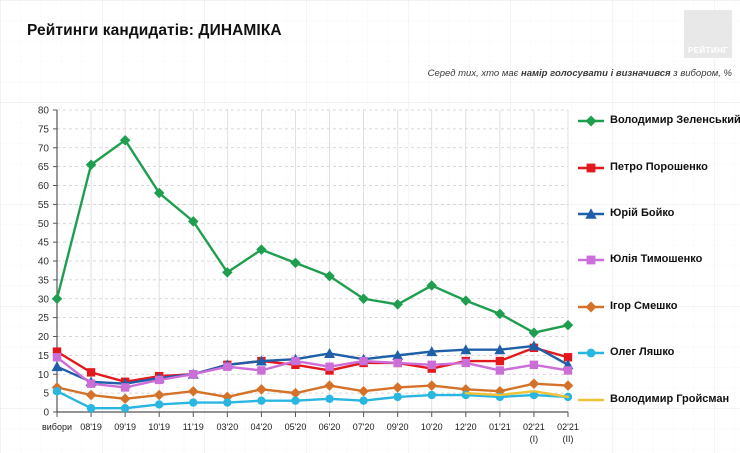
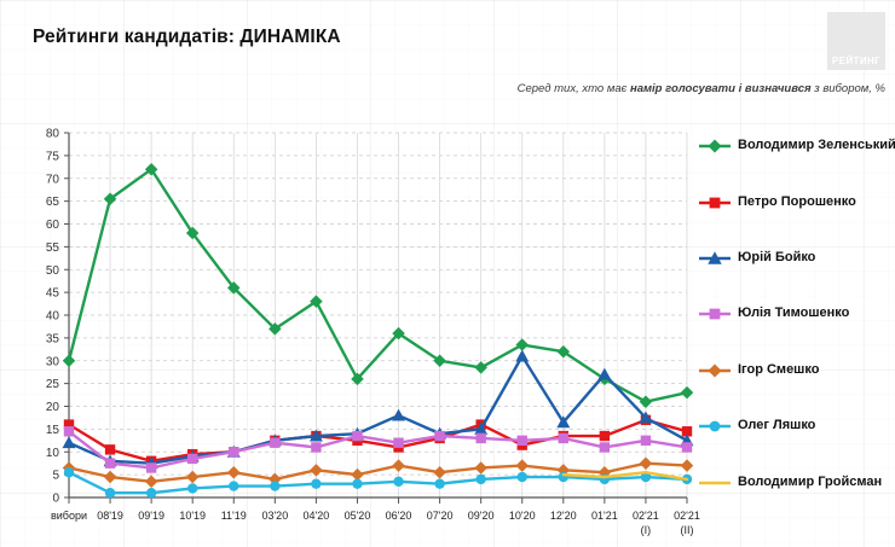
Володимир Зеленський/11'19: 50 -> 46
Володимир Зеленський/05'20: 40 -> 26
Юрій Бойко/06'20: 16 -> 18
Петро Порошенко/09'20: 13 -> 16
Юрій Бойко/10'20: 16 -> 31
Володимир Зеленський/12'20: 30 -> 32
Юрій Бойко/01'21: 16 -> 27
